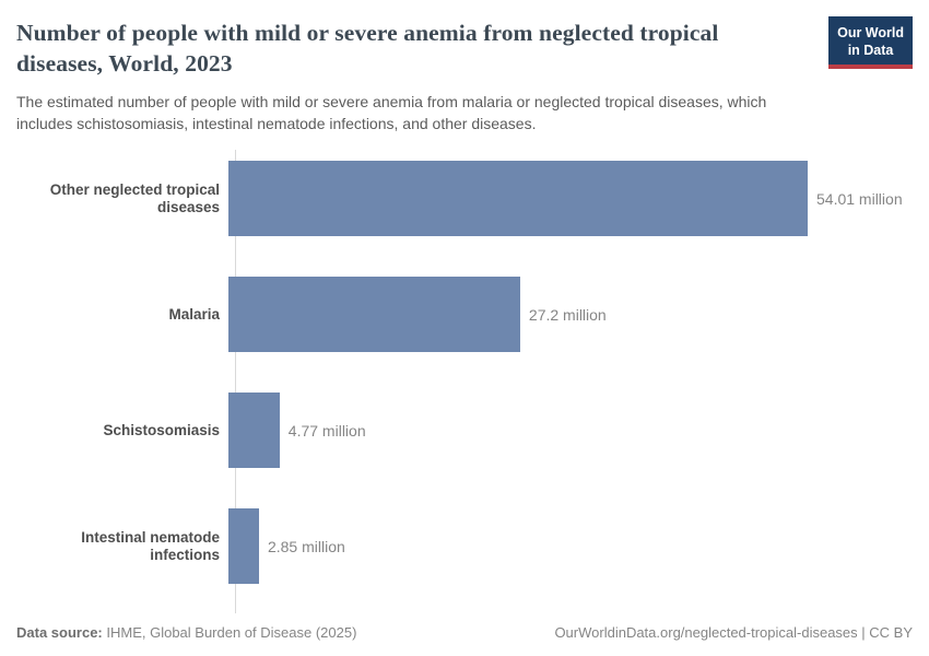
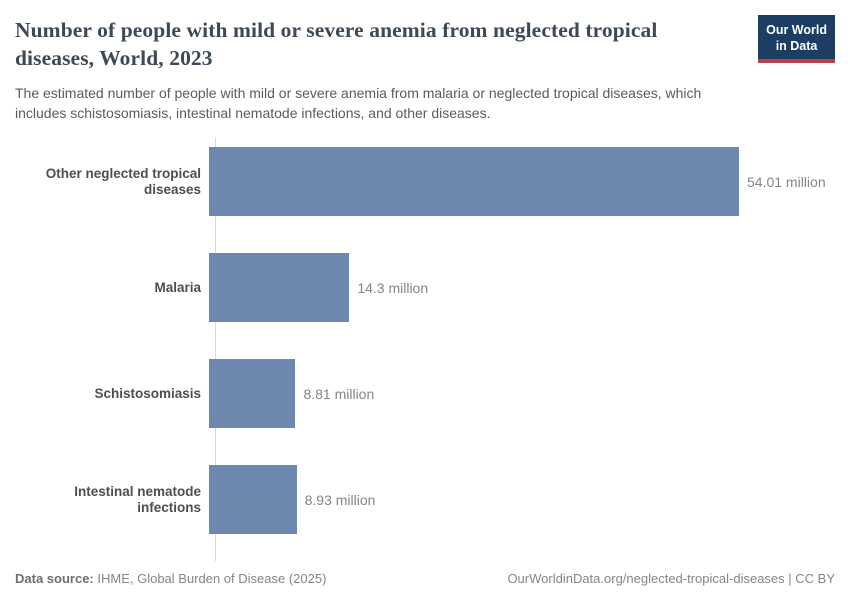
Malaria: 27.2 -> 14.3
Schistosomiasis: 4.77 -> 8.81
Intestinal nematode infections: 2.85 -> 8.93
